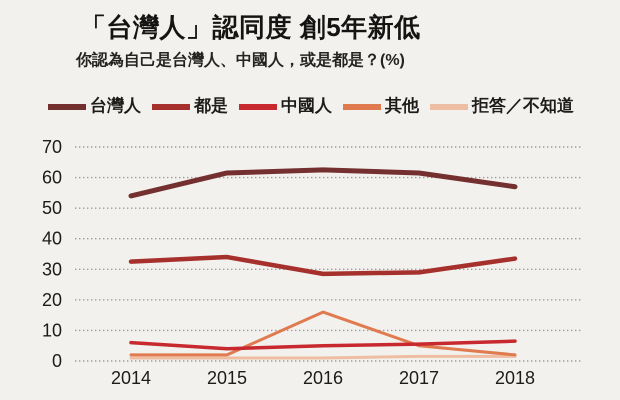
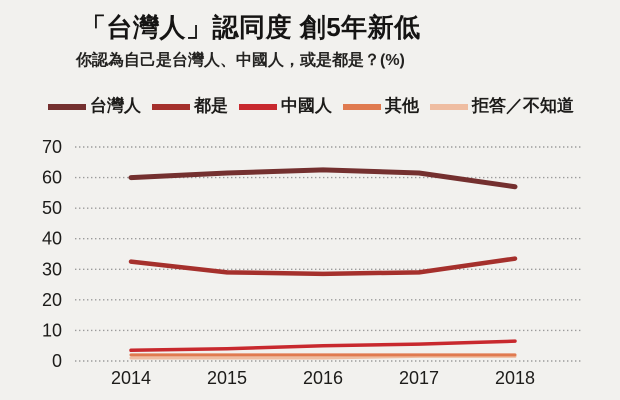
台灣人/2014: 54 -> 60
中國人/2014: 6 -> 4
都是/2015: 34 -> 29
其他/2016: 16 -> 2
其他/2017: 5 -> 2
